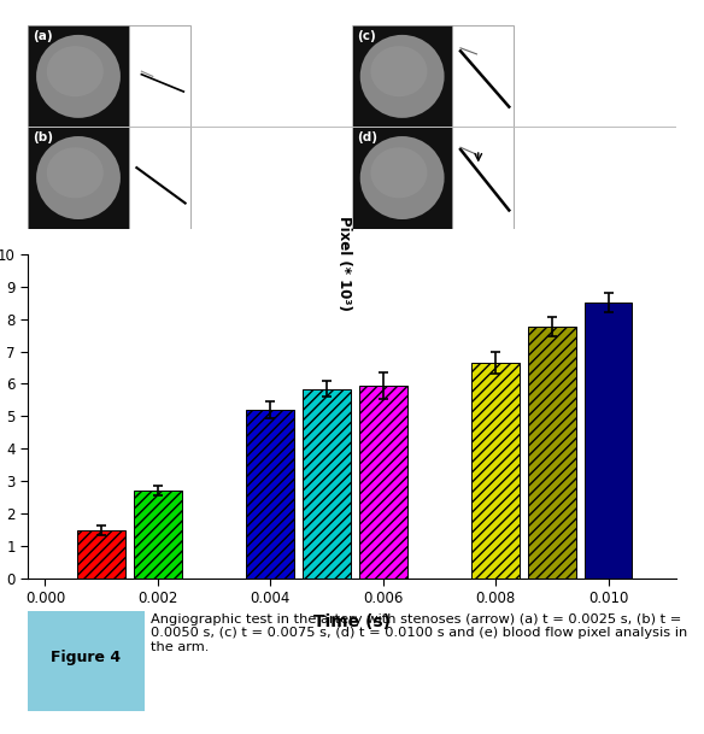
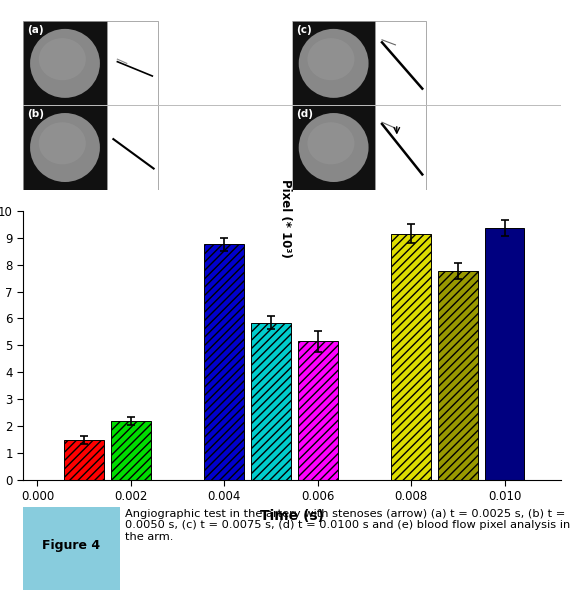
0.002: 2.70 -> 2.20
0.004: 5.20 -> 8.75
0.006: 5.95 -> 5.15
0.008: 6.65 -> 9.15
0.010: 8.50 -> 9.35
